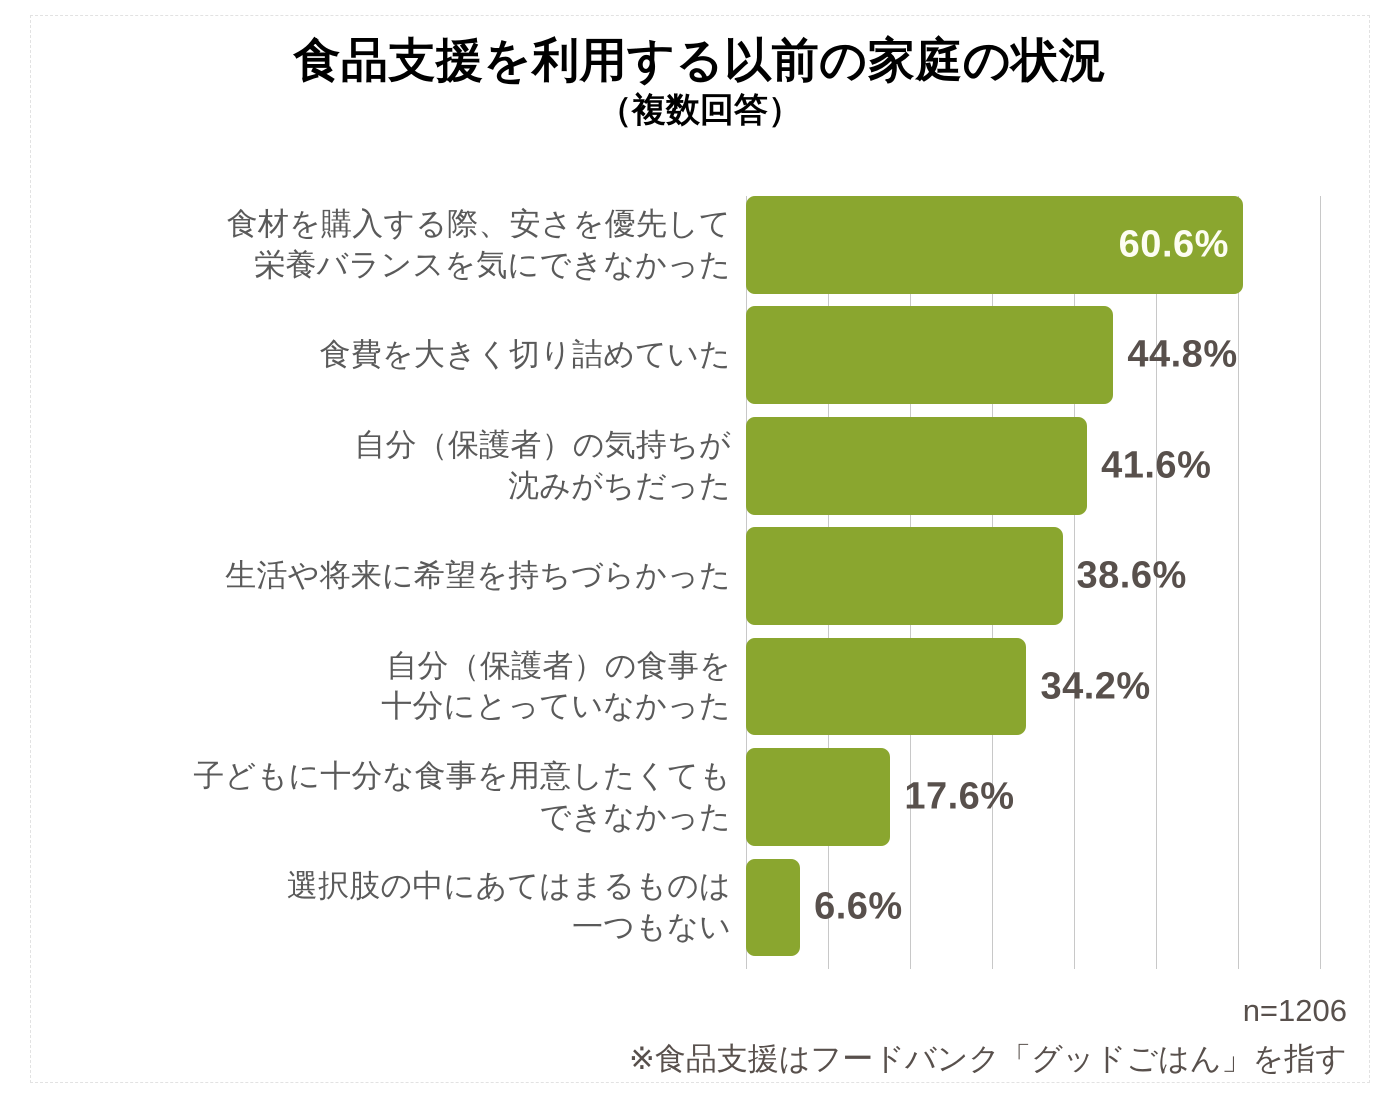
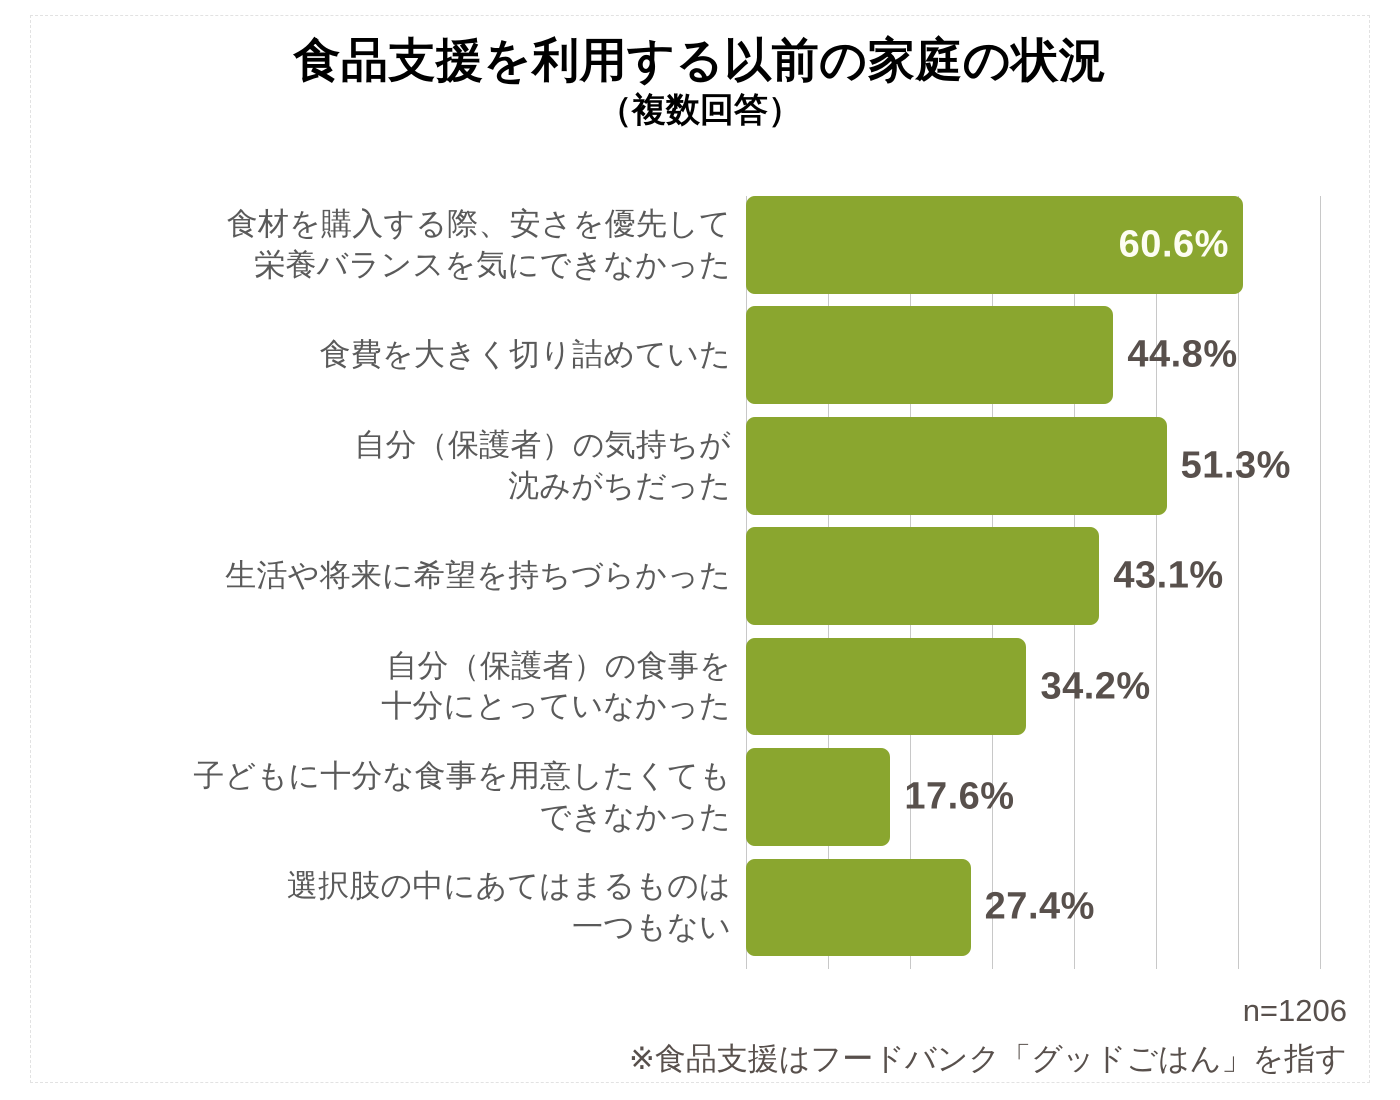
自分（保護者）の気持ちが 沈みがちだった: 41.6% -> 51.3%
生活や将来に希望を持ちづらかった: 38.6% -> 43.1%
選択肢の中にあてはまるものは 一つもない: 6.6% -> 27.4%
